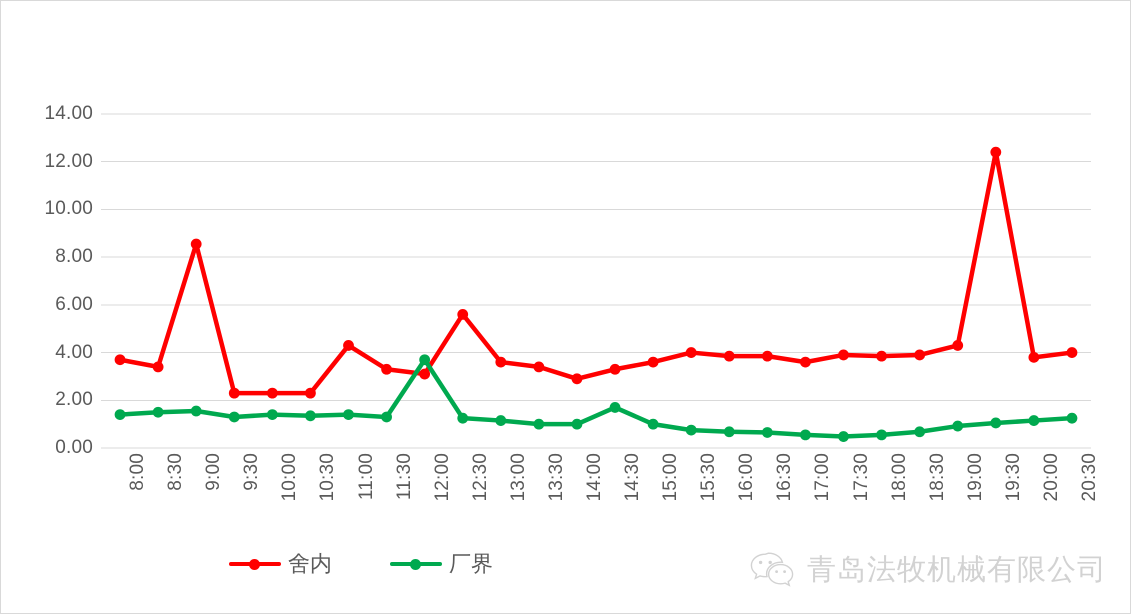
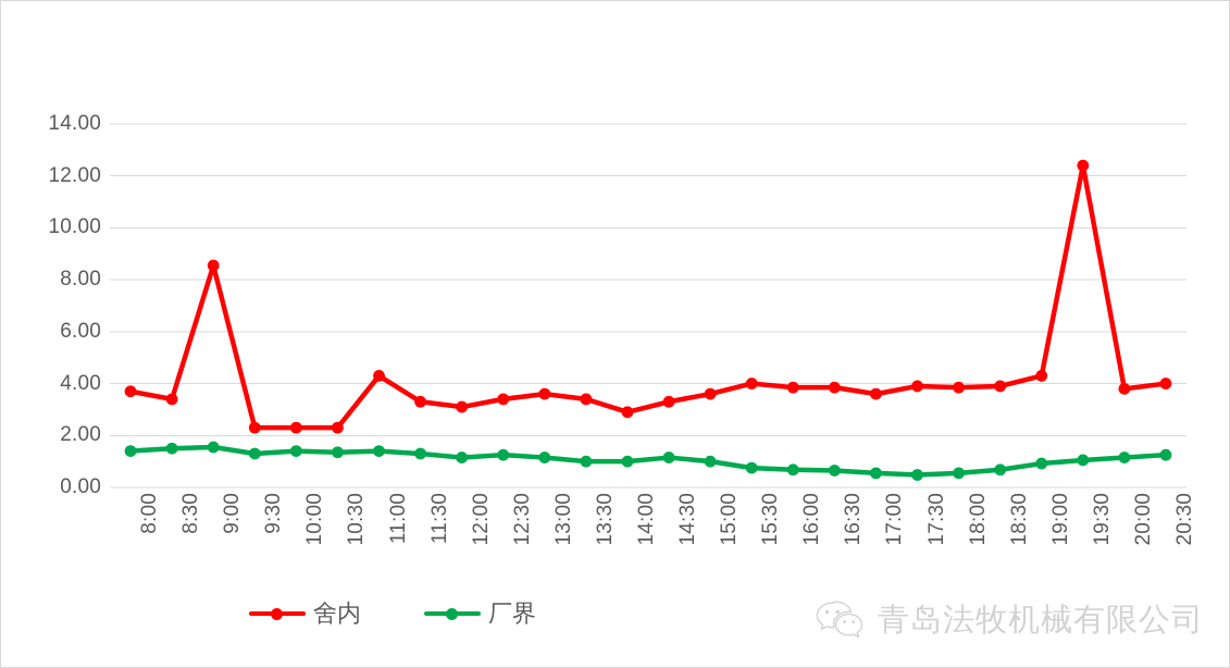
厂界/12:00: 3.7 -> 1.1
舍内/12:30: 5.6 -> 3.4
厂界/14:30: 1.7 -> 1.1
